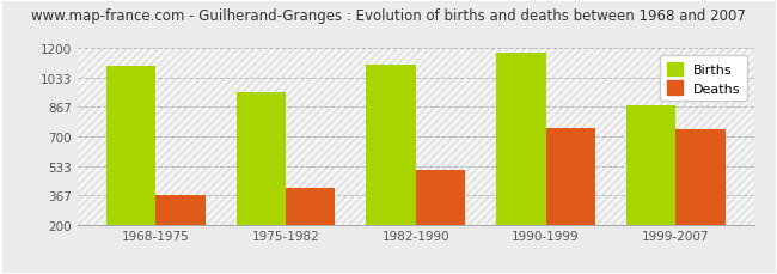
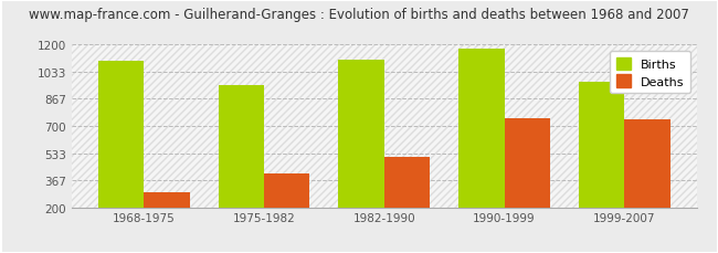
Deaths/1968-1975: 370 -> 290
Births/1999-2007: 880 -> 970
